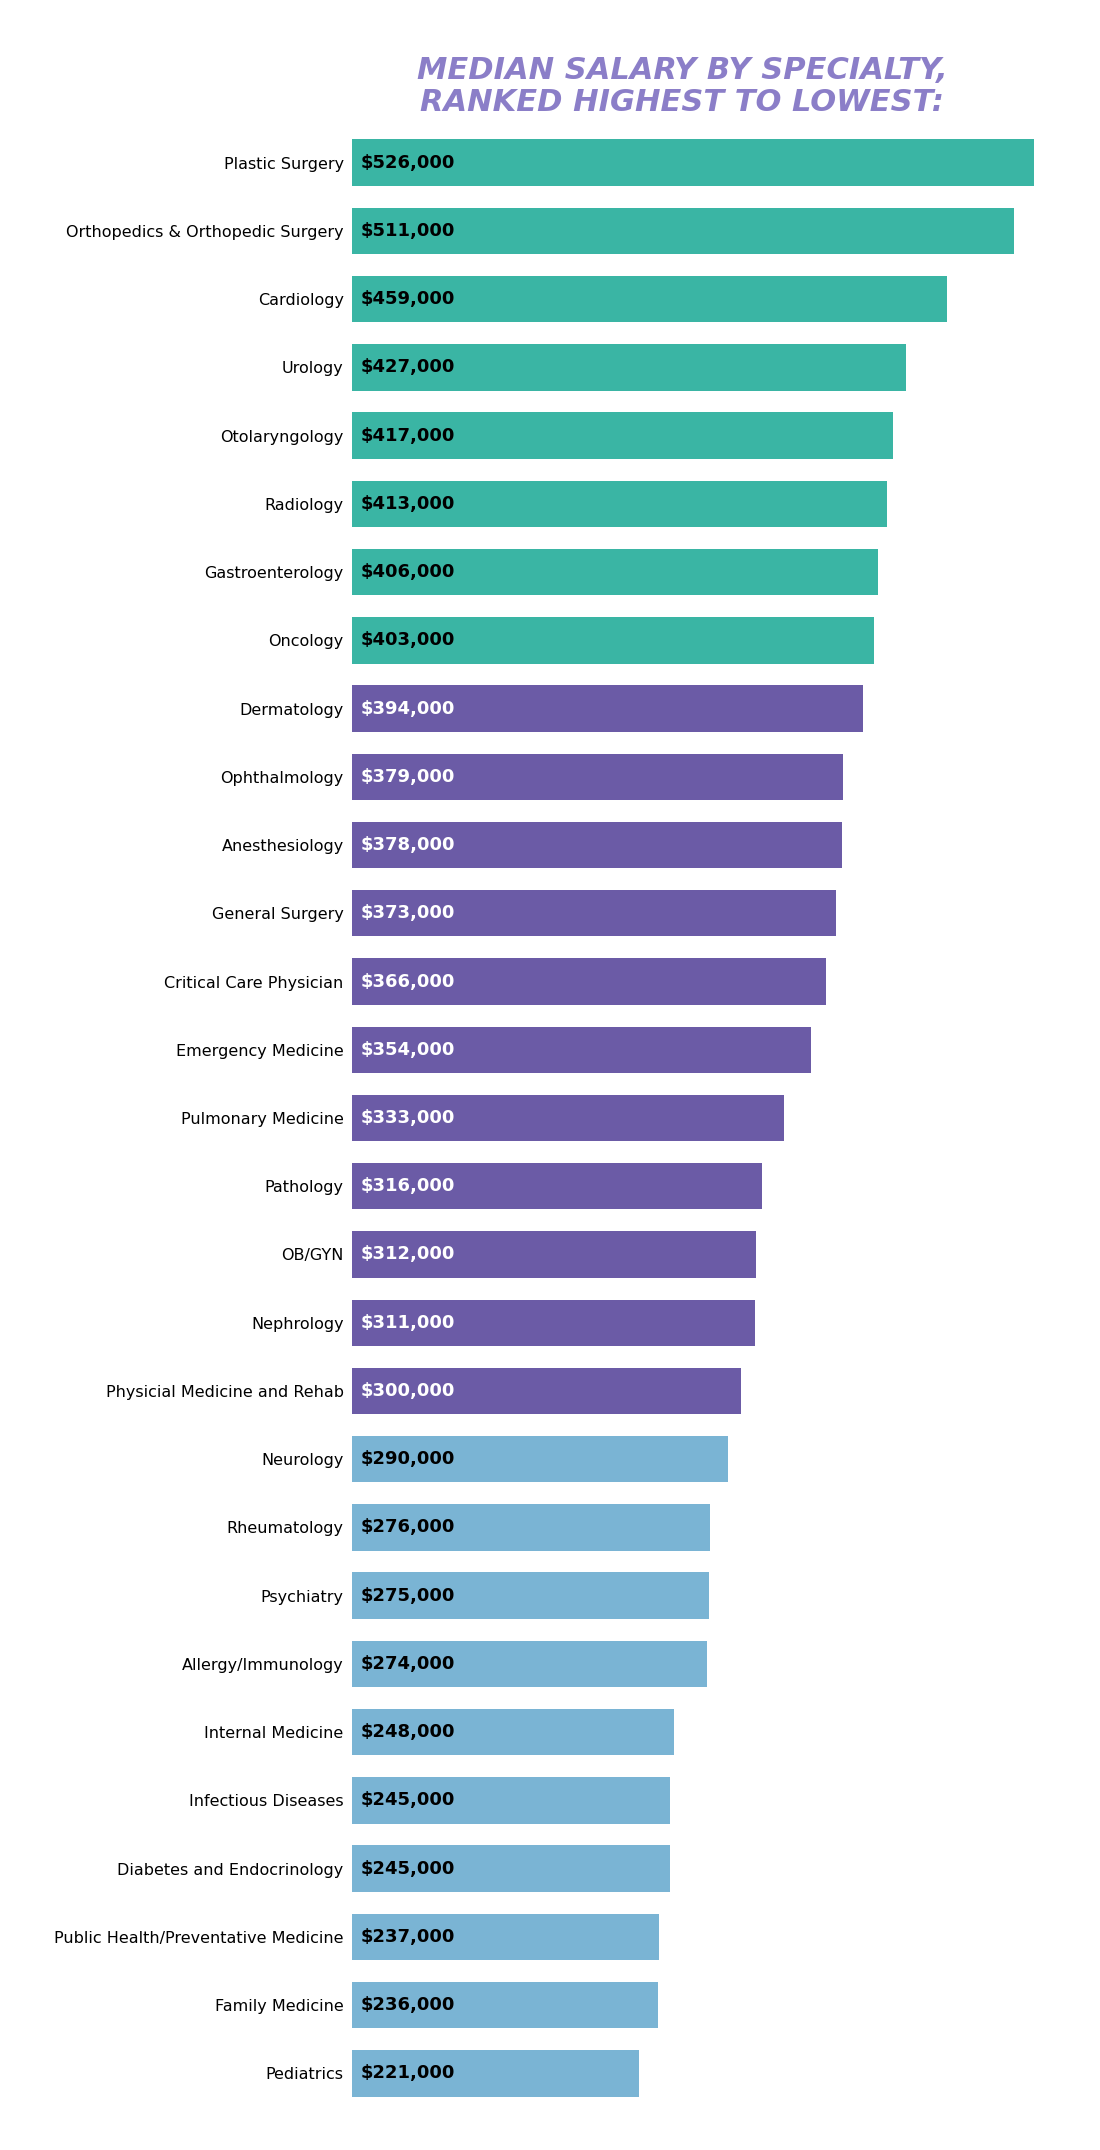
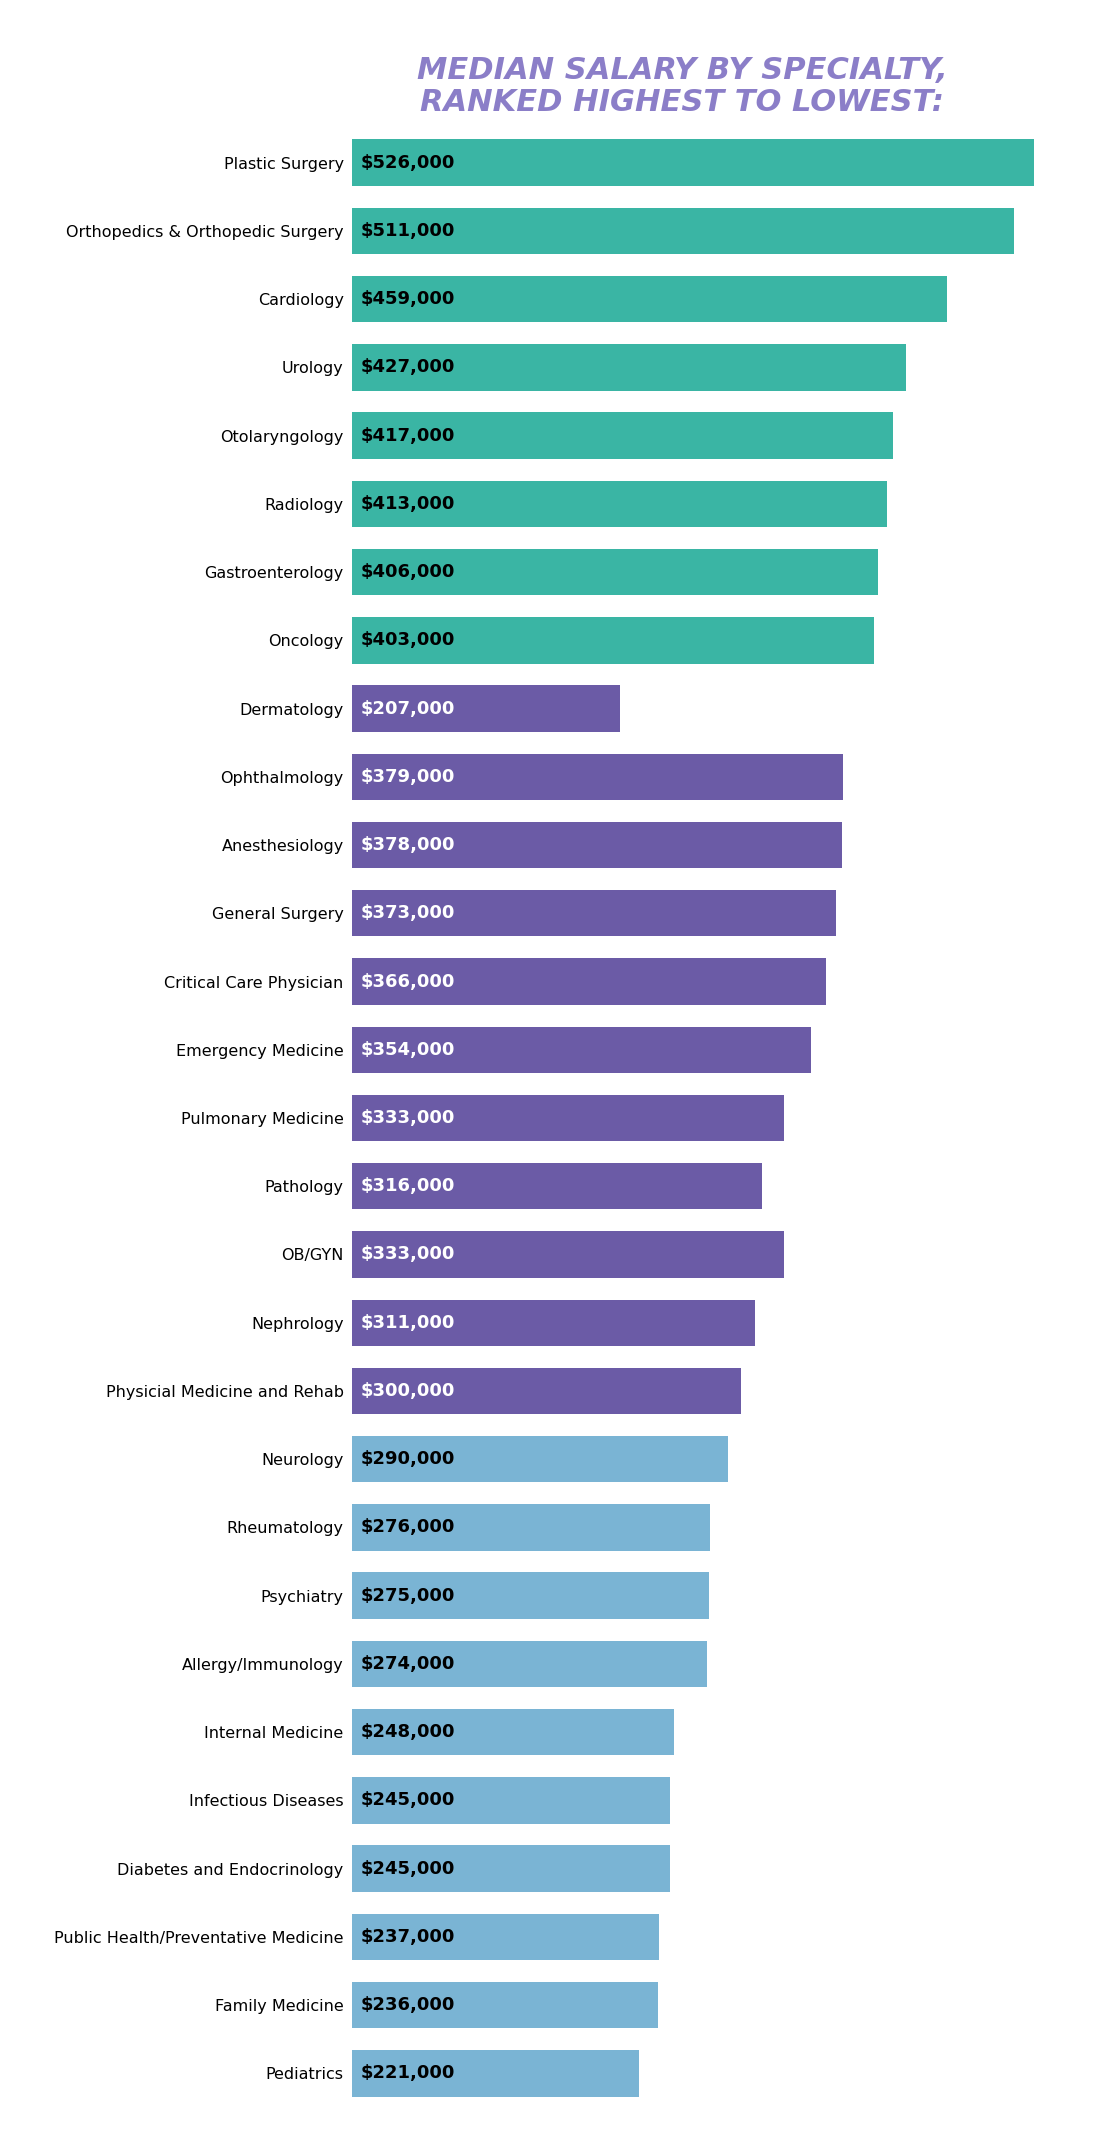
Dermatology: $394,000 -> $207,000
OB/GYN: $312,000 -> $333,000
